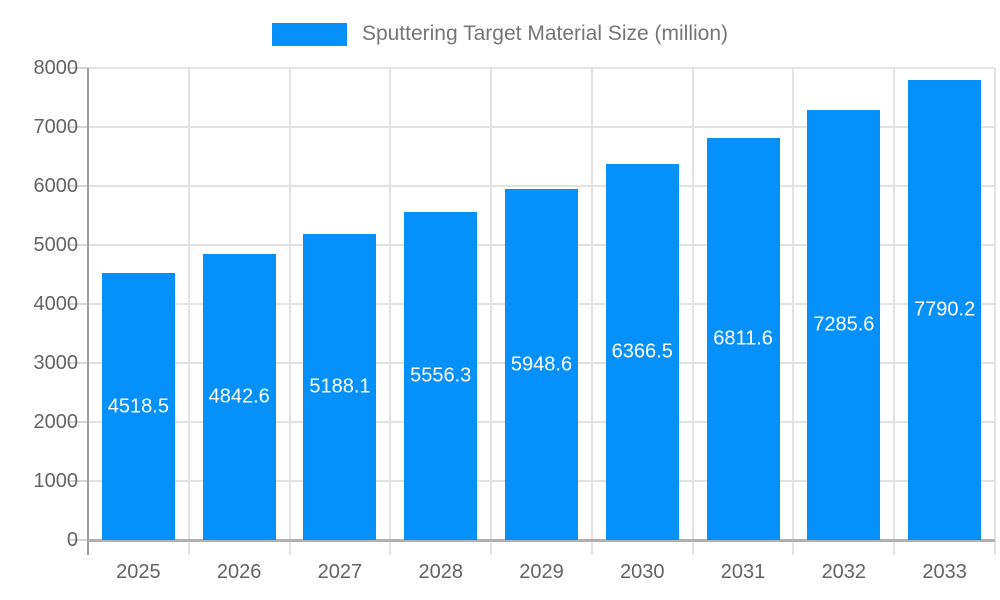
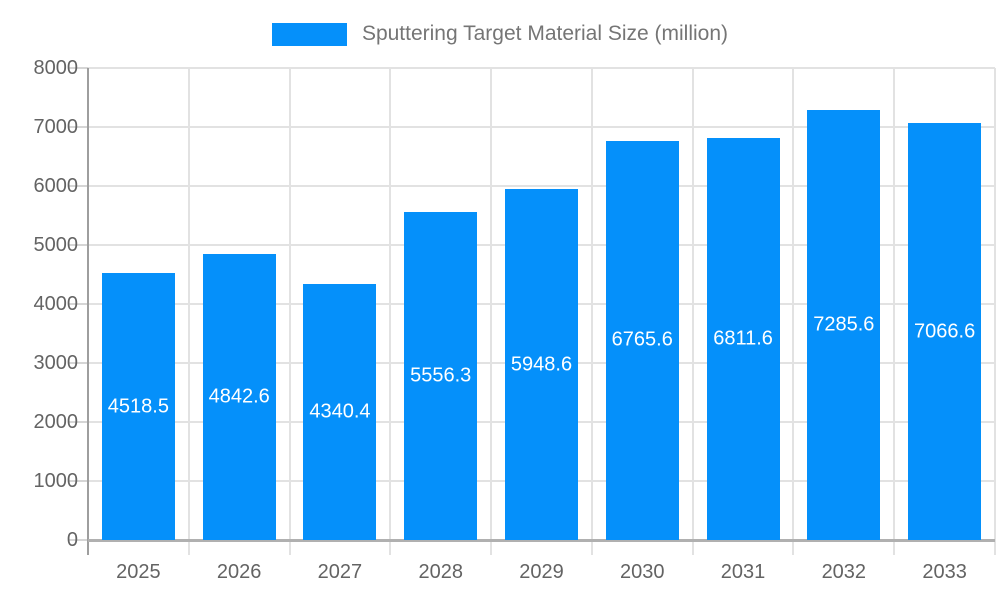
2027: 5188.1 -> 4340.4
2030: 6366.5 -> 6765.6
2033: 7790.2 -> 7066.6
